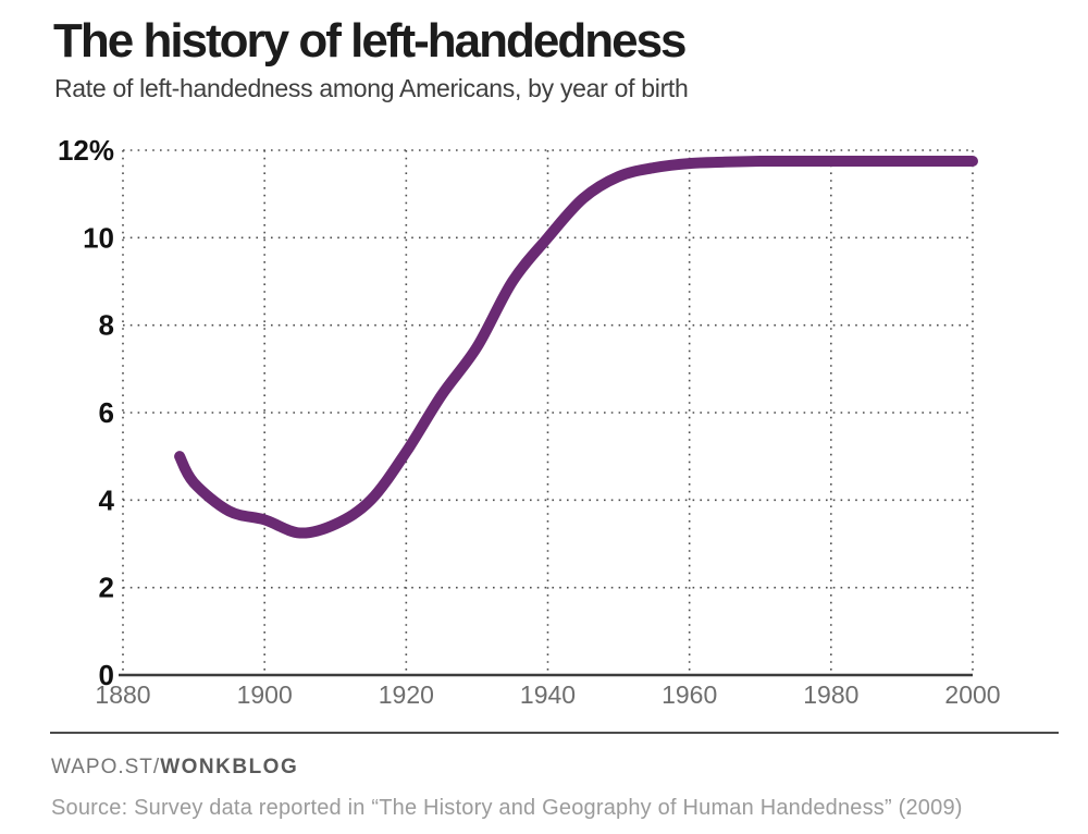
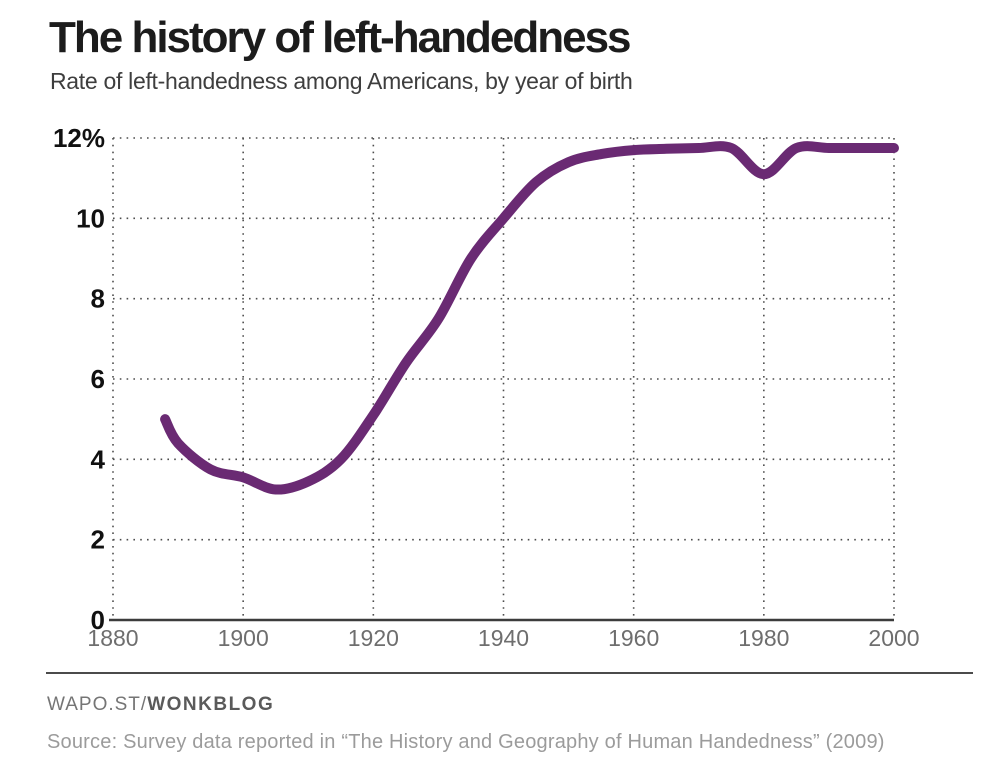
1980: 11.8% -> 11.1%
